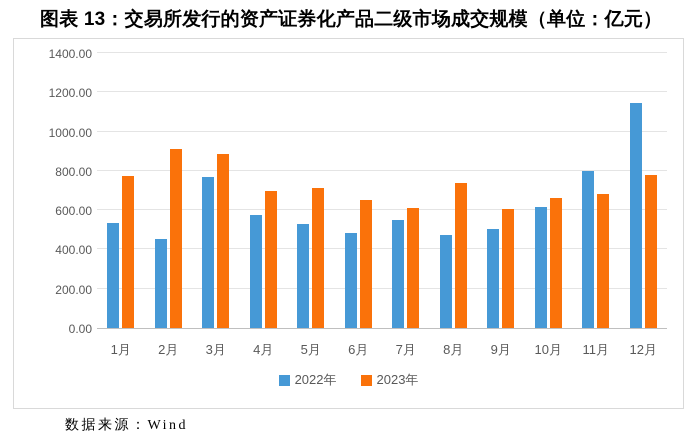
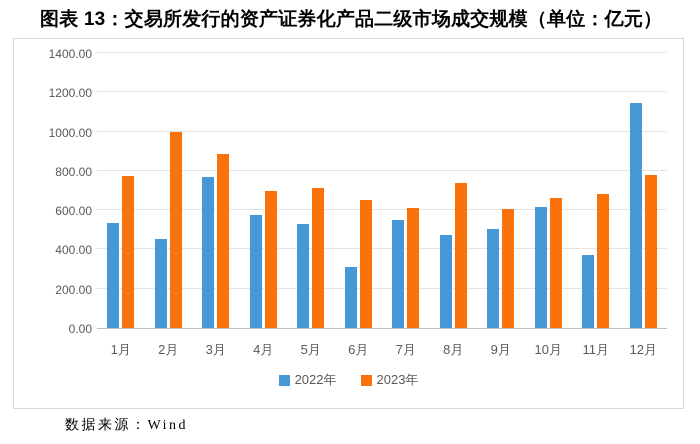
2023年/2月: 910 -> 1000
2022年/6月: 480 -> 310
2022年/11月: 800 -> 370
